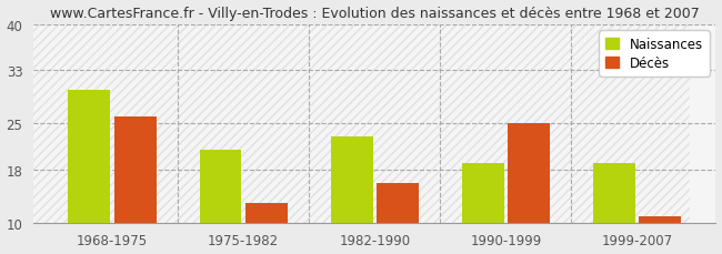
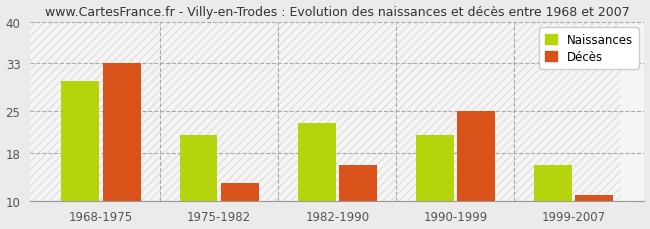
Décès/1968-1975: 26 -> 33
Naissances/1990-1999: 19 -> 21
Naissances/1999-2007: 19 -> 16
